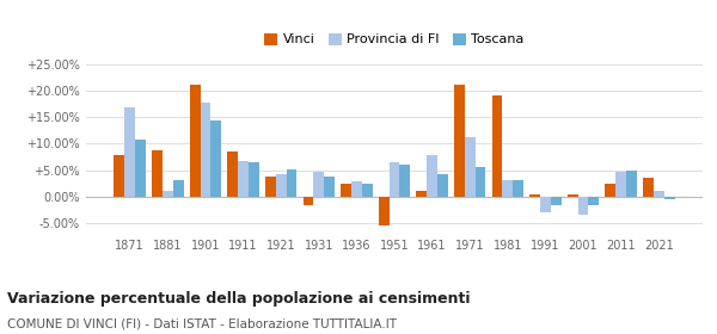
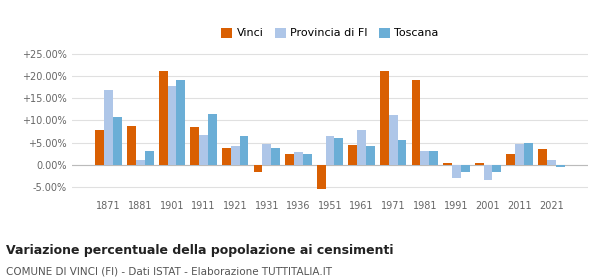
Toscana/1901: 14.3% -> 19.0%
Toscana/1911: 6.5% -> 11.5%
Toscana/1921: 5.2% -> 6.5%
Vinci/1961: 1.0% -> 4.5%
